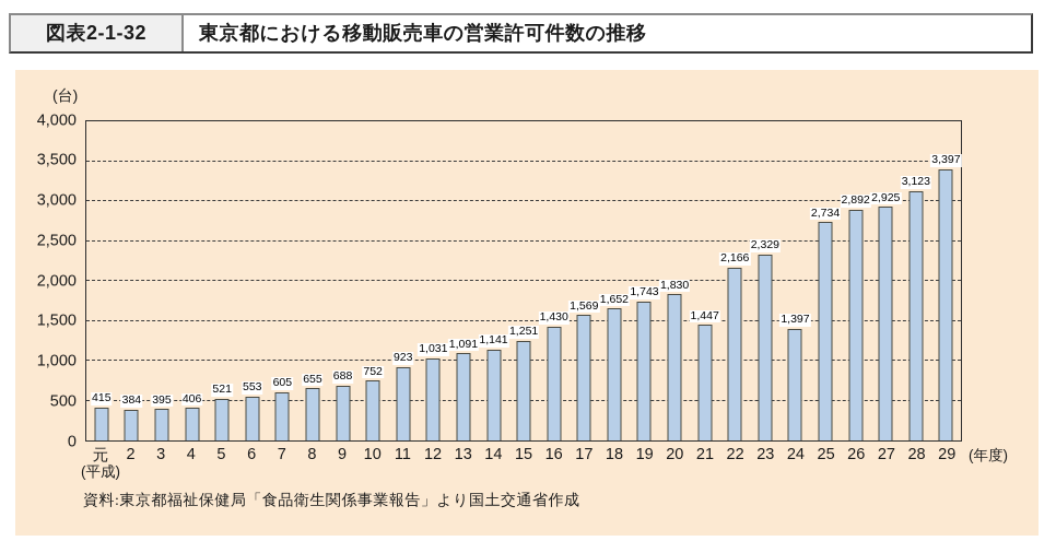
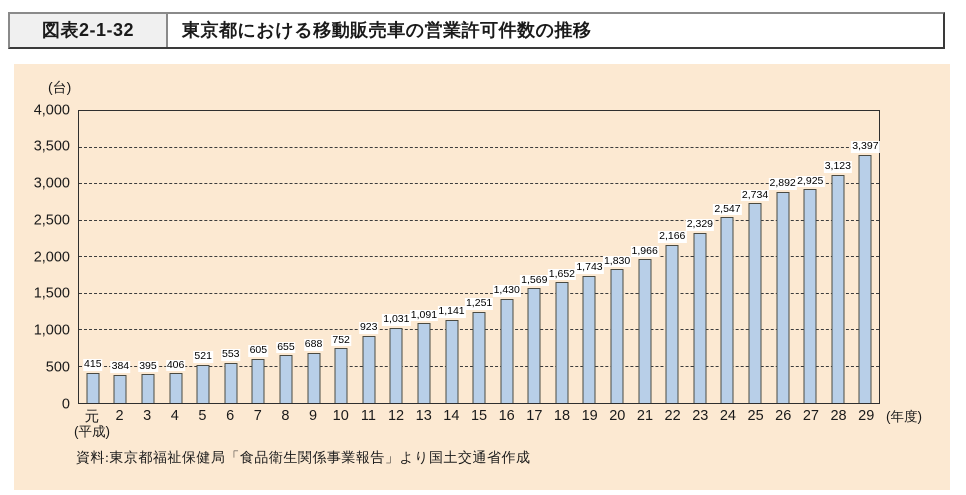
21: 1,447 -> 1,966
24: 1,397 -> 2,547
